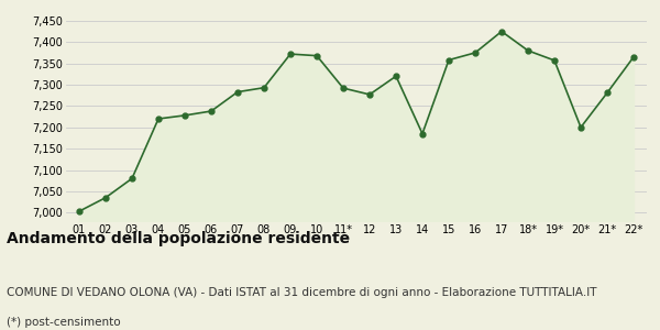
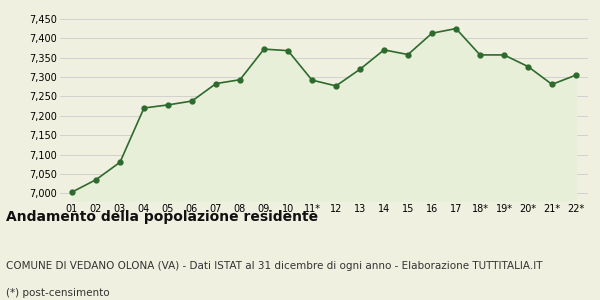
14: 7,185 -> 7,370
16: 7,375 -> 7,413
18*: 7,380 -> 7,357
20*: 7,200 -> 7,327
22*: 7,365 -> 7,305
